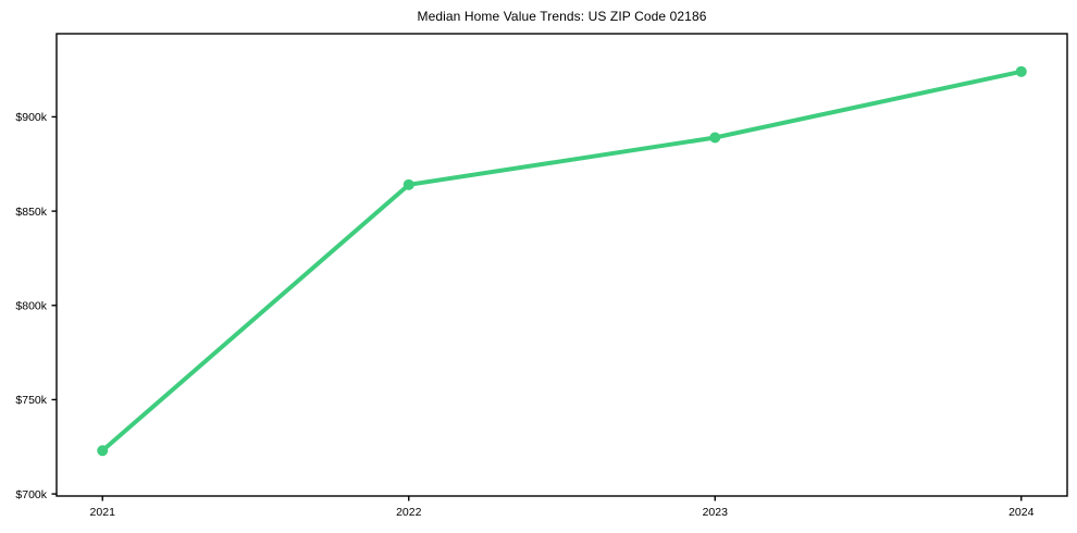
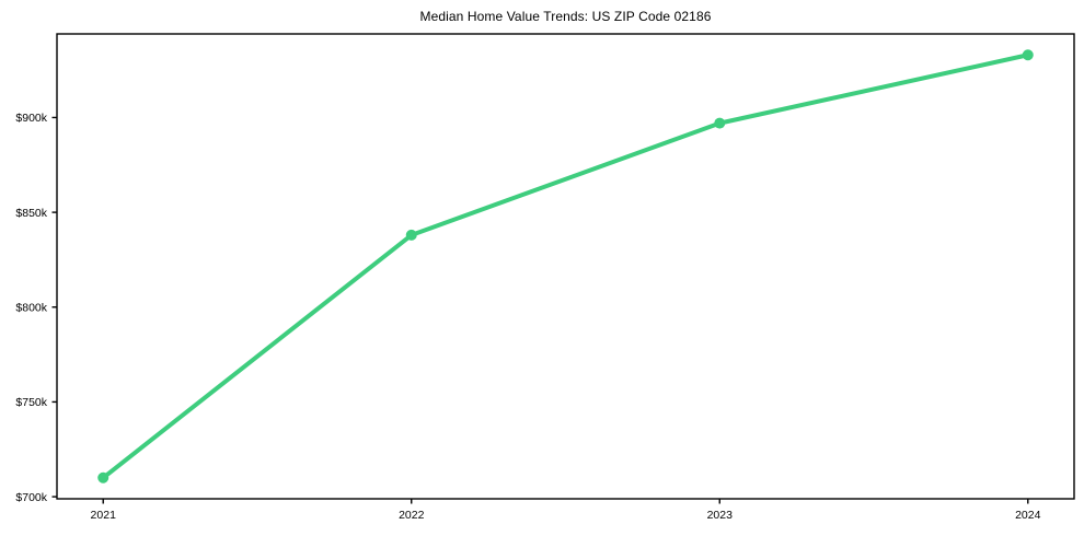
2021: $723k -> $710k
2022: $864k -> $838k
2023: $889k -> $897k
2024: $924k -> $933k
